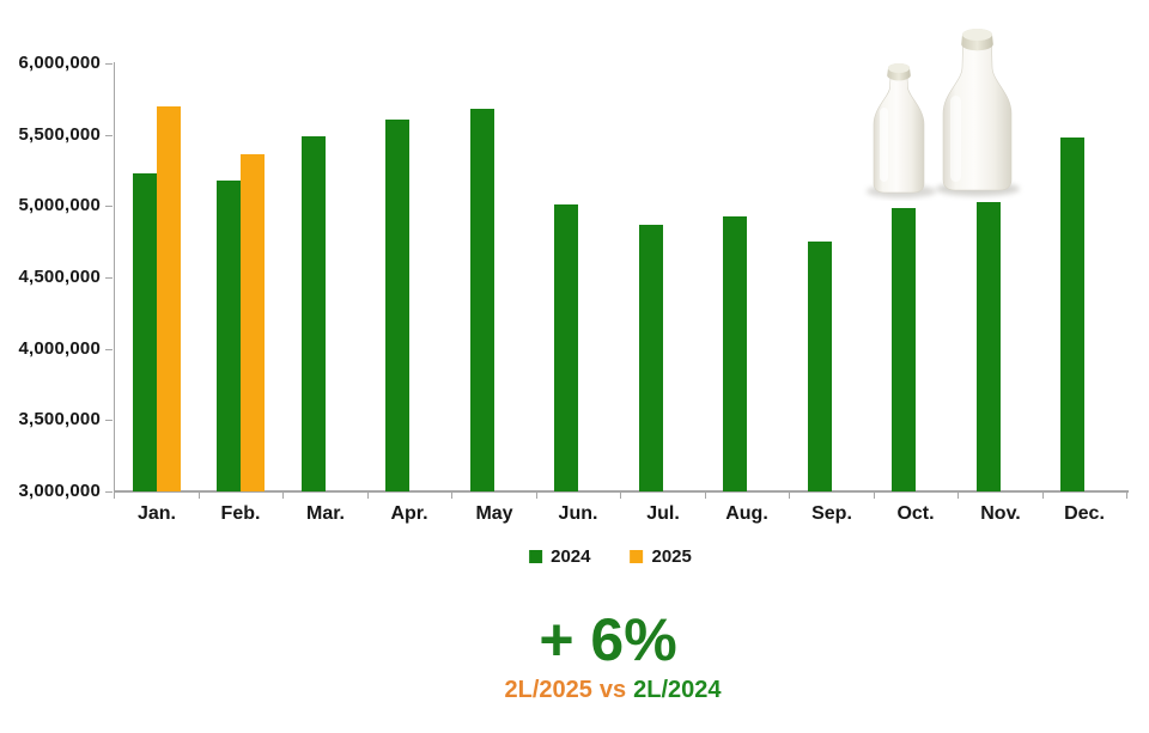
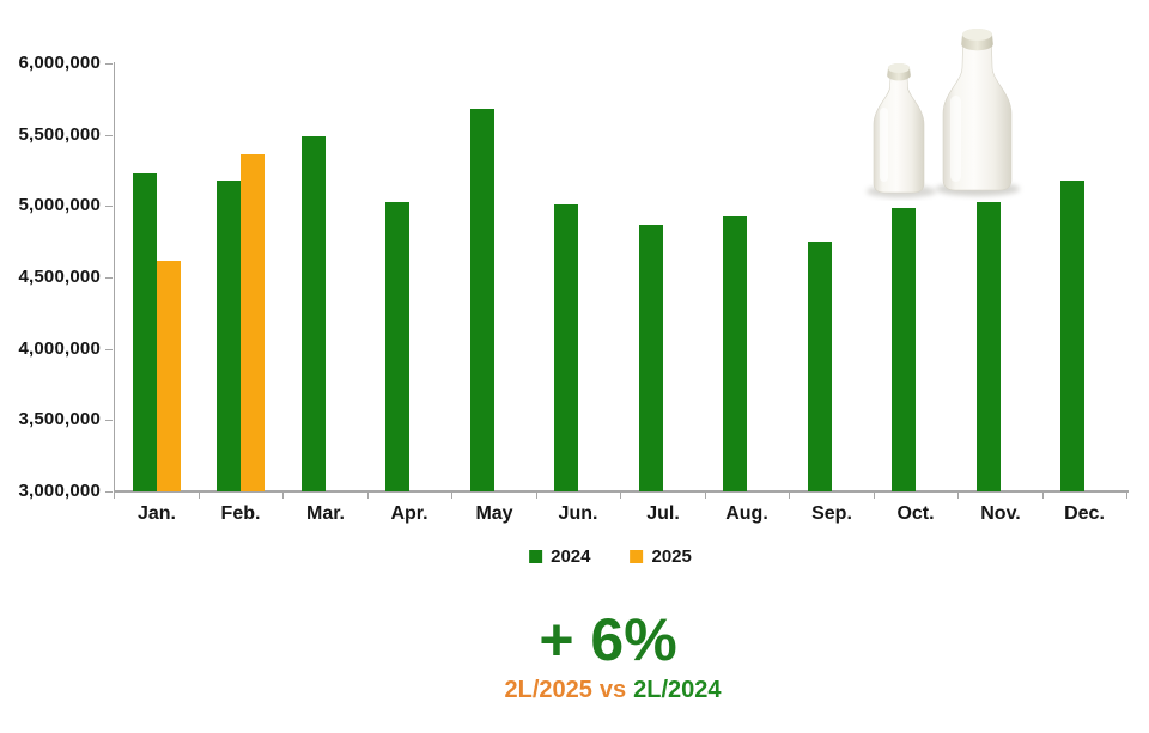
2025/Jan.: 5700000 -> 4620000
2024/Apr.: 5610000 -> 5030000
2024/Dec.: 5480000 -> 5180000
